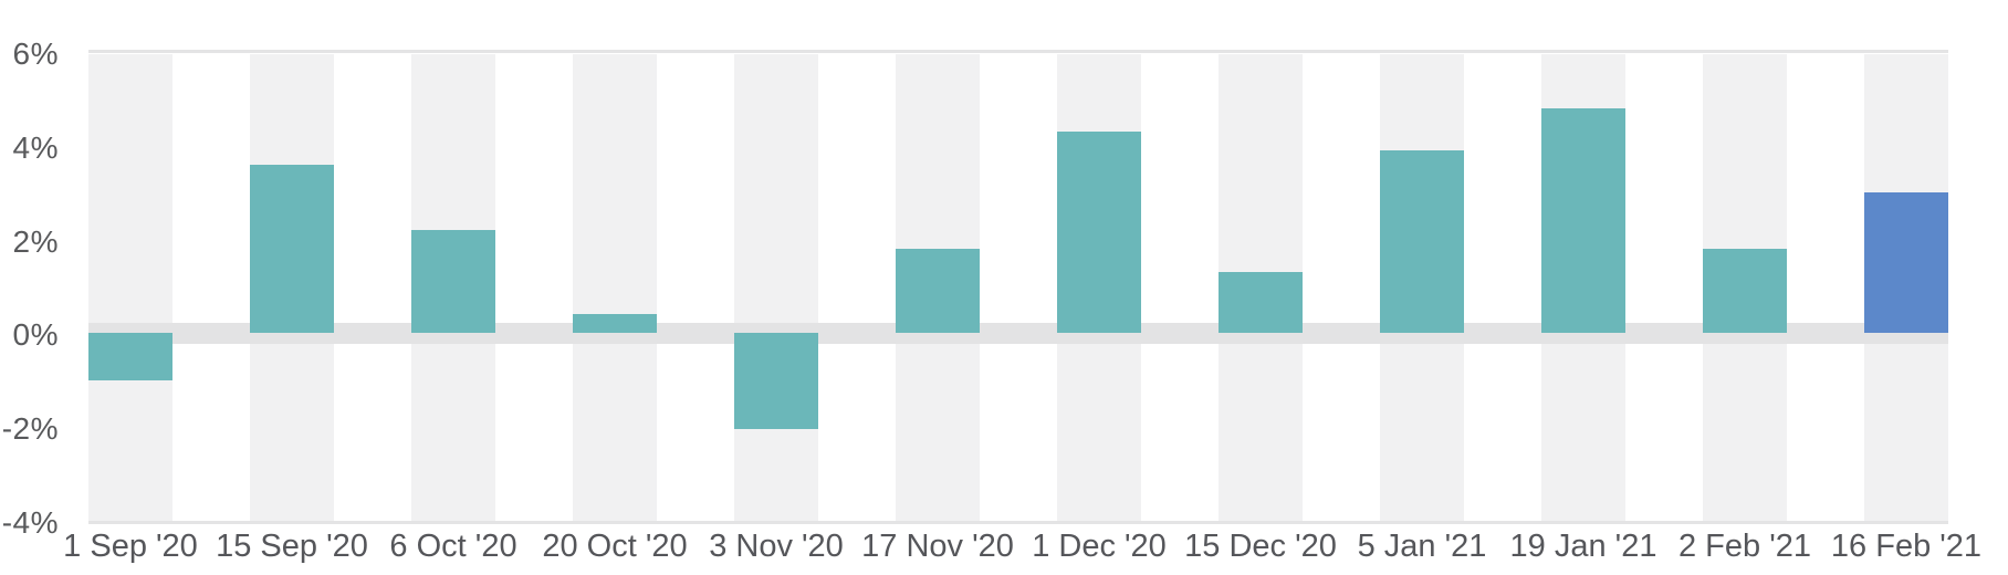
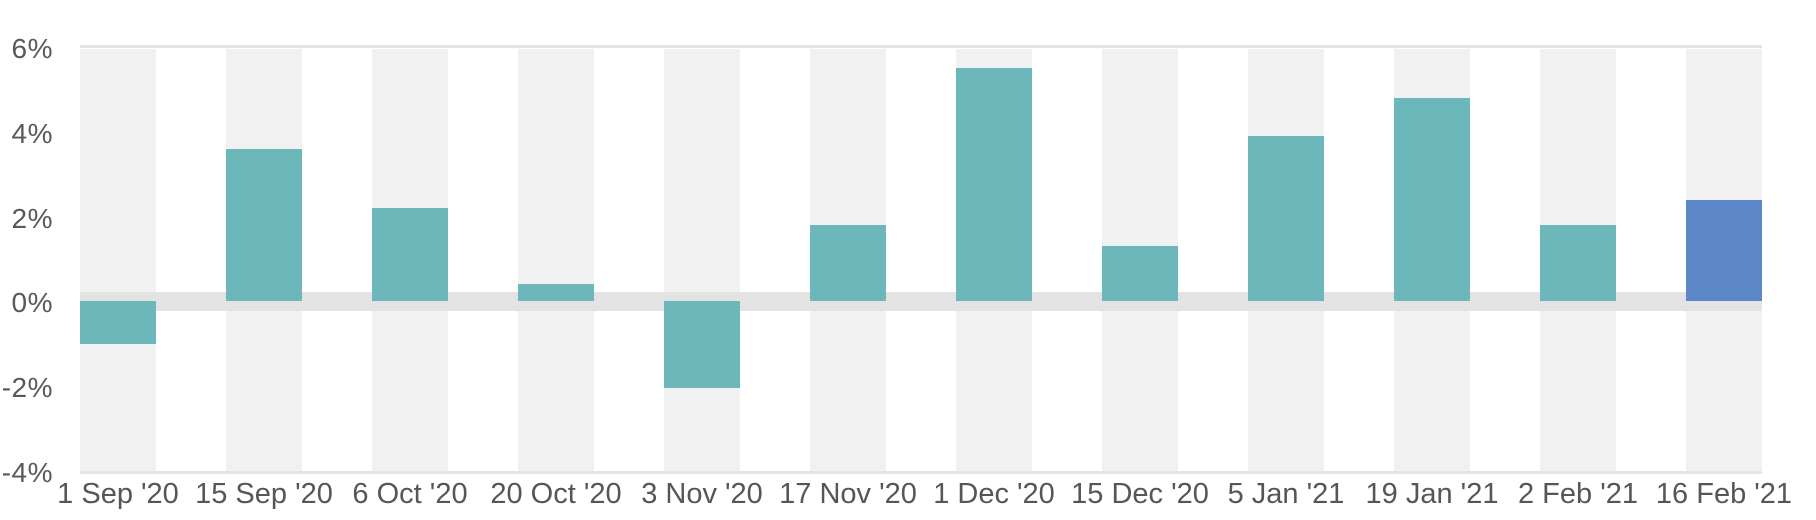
1 Dec '20: 4.3% -> 5.5%
16 Feb '21: 3.0% -> 2.4%
